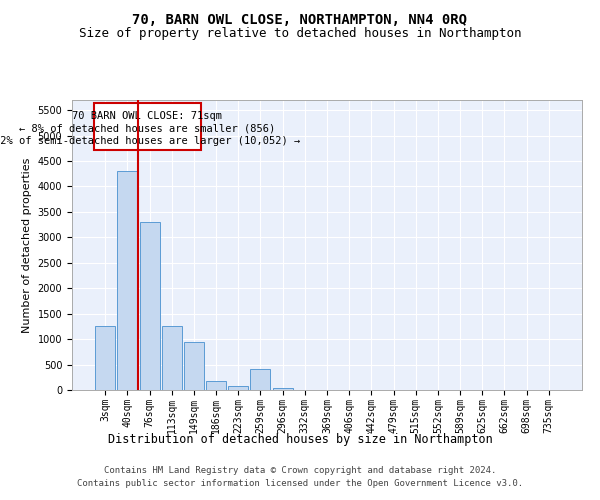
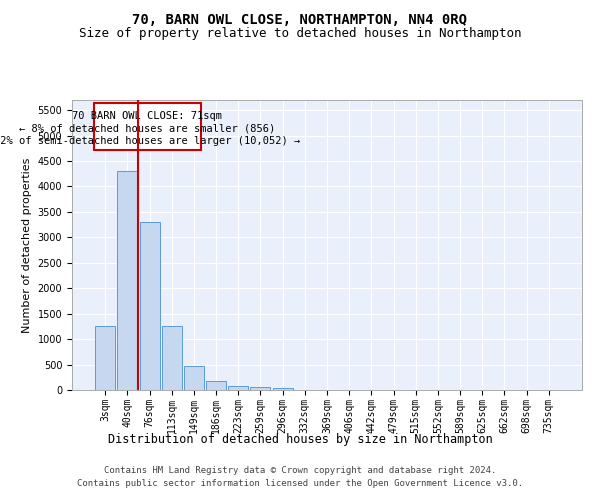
149sqm: 940 -> 480
259sqm: 420 -> 50
